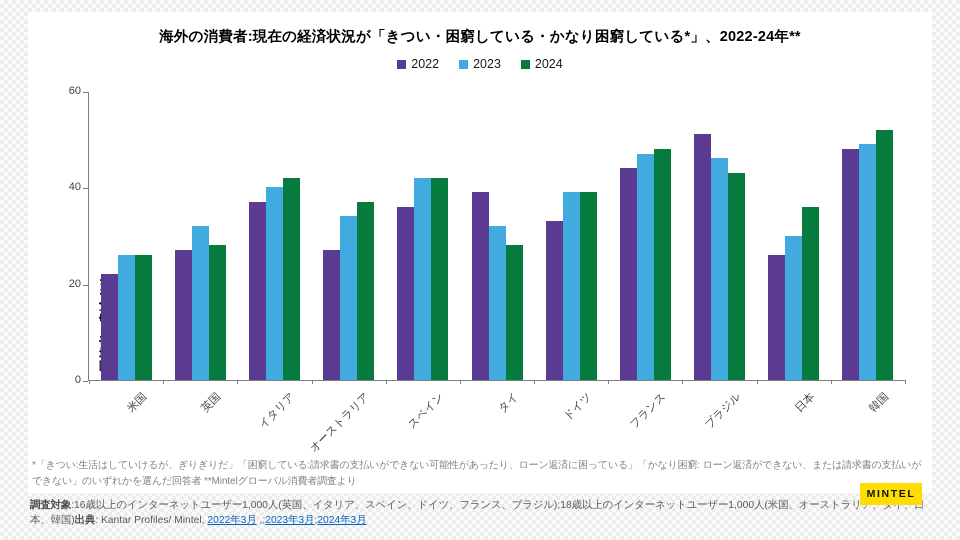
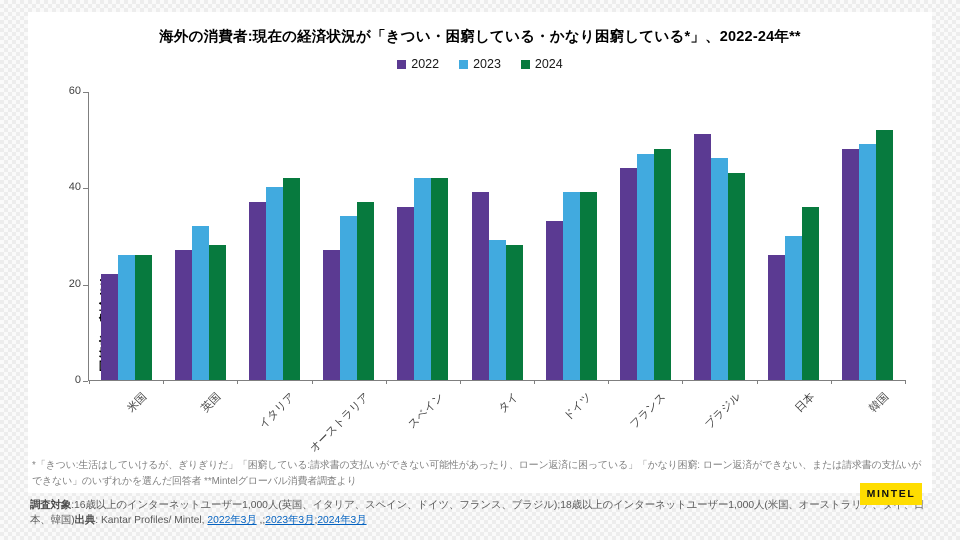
2023/タイ: 32 -> 29
